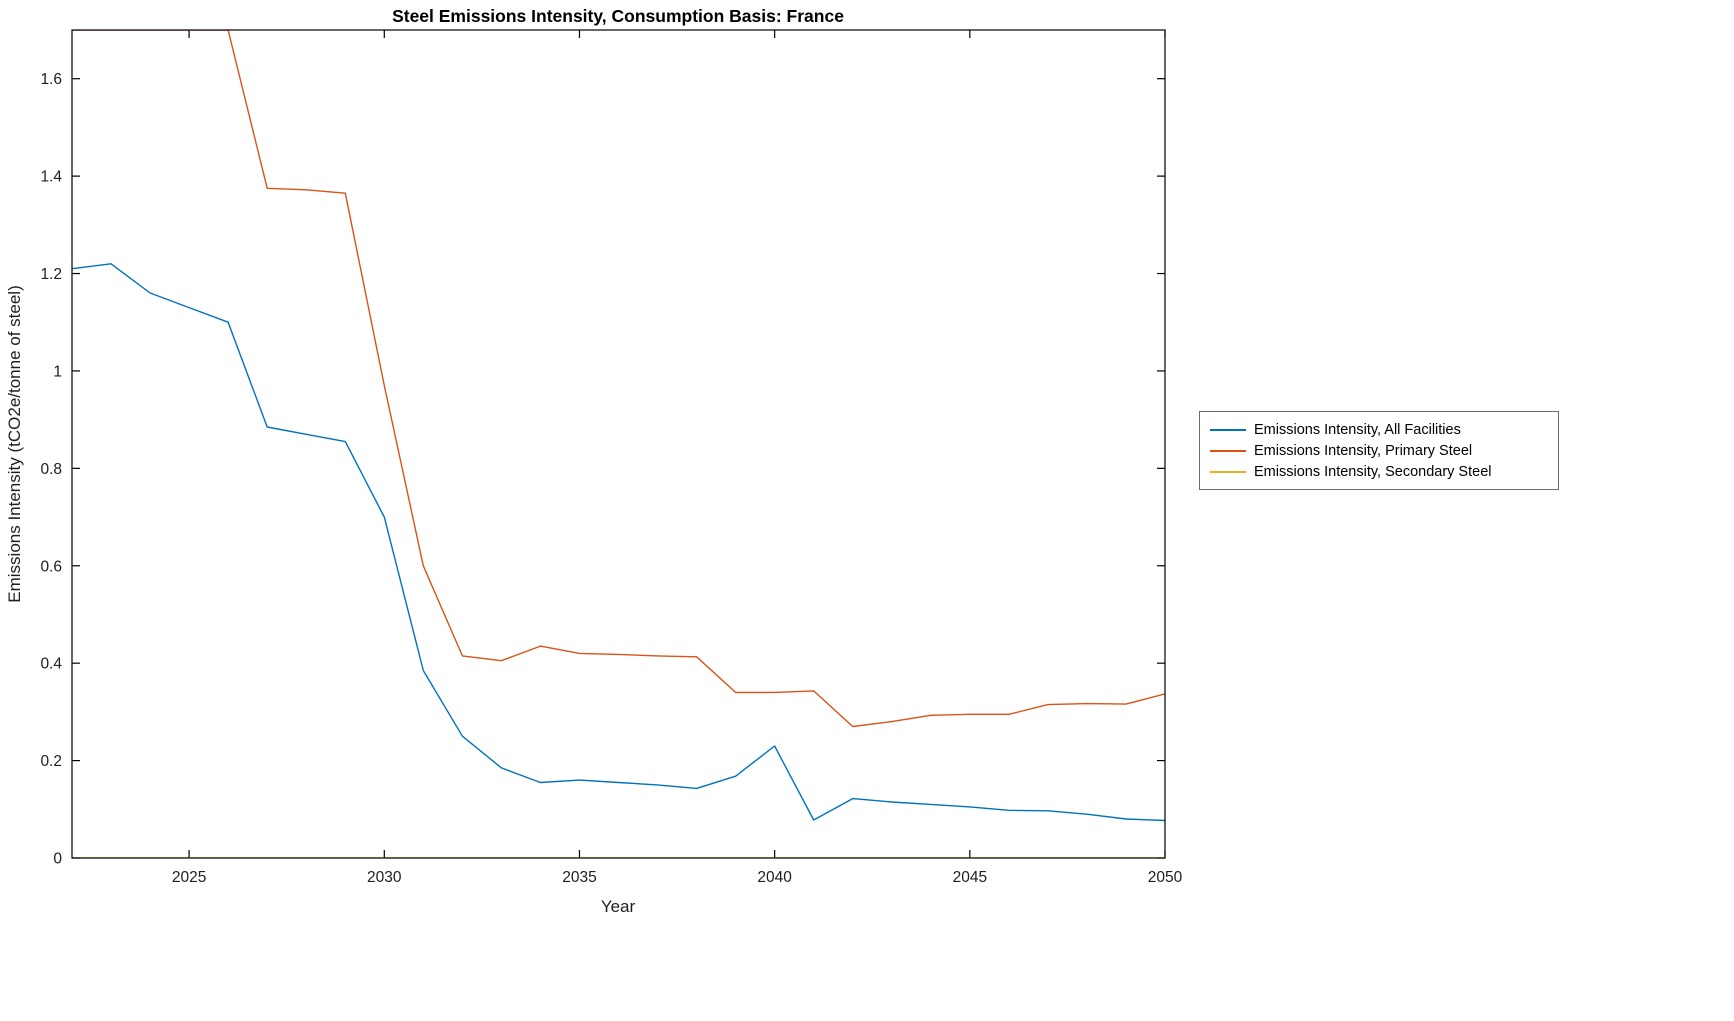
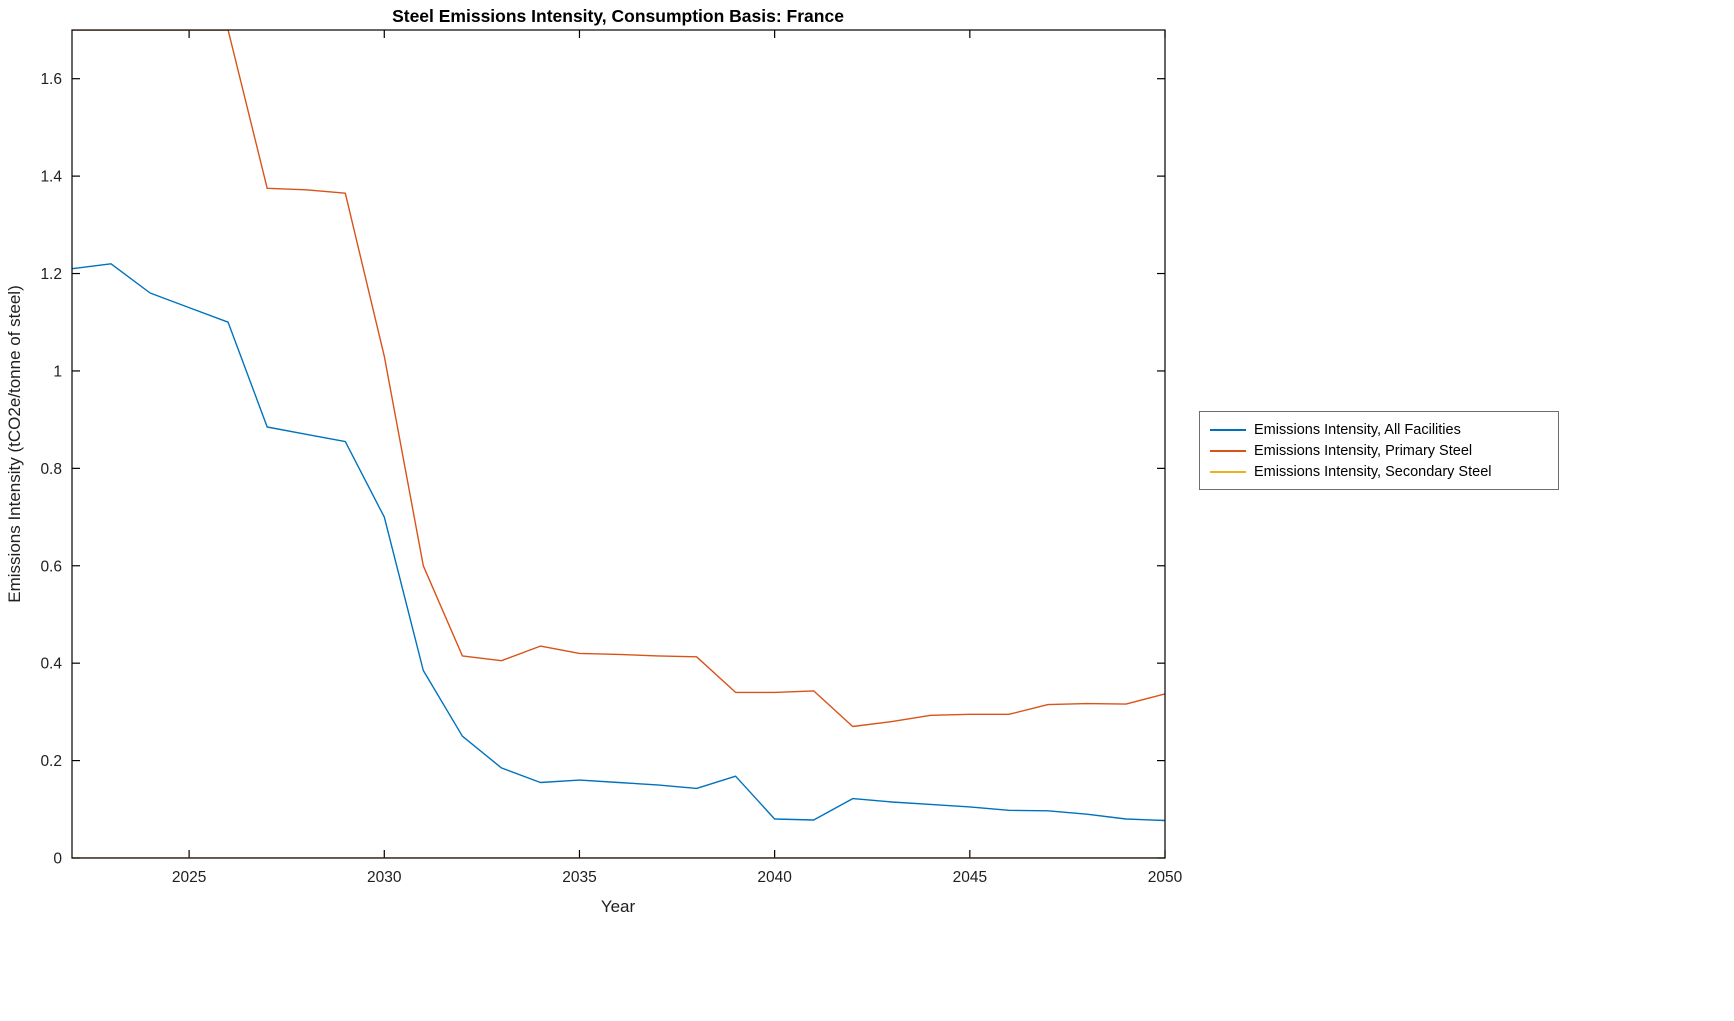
Emissions Intensity, Primary Steel/2030: 0.97 -> 1.03
Emissions Intensity, All Facilities/2040: 0.23 -> 0.08
